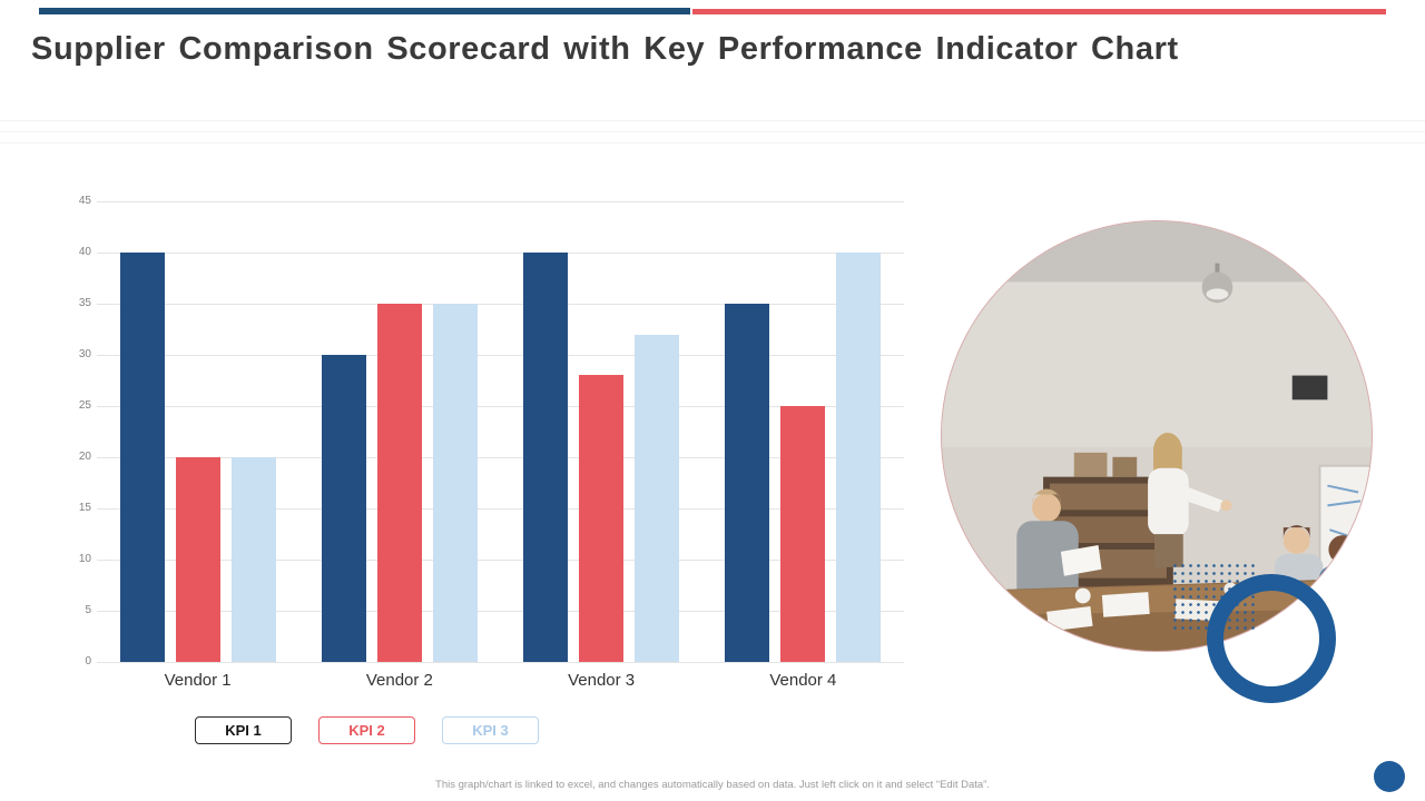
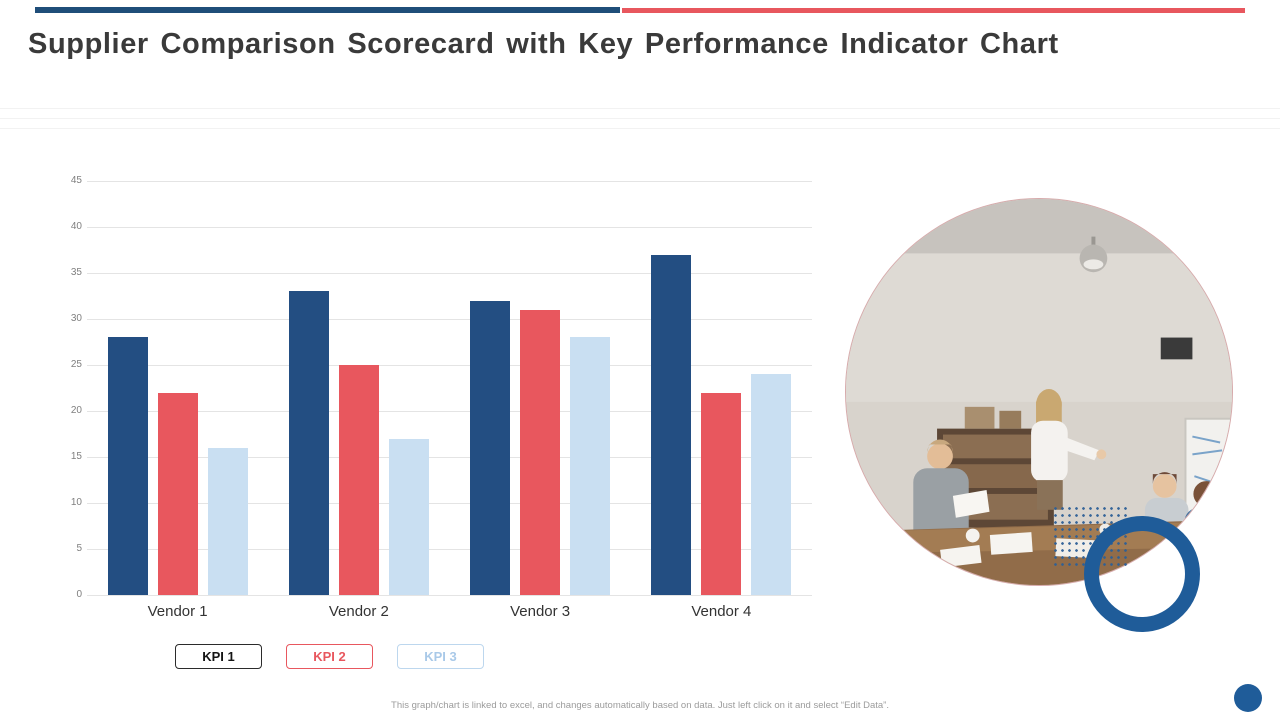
KPI 1/Vendor 1: 40 -> 28
KPI 2/Vendor 1: 20 -> 22
KPI 3/Vendor 1: 20 -> 16
KPI 1/Vendor 2: 30 -> 33
KPI 2/Vendor 2: 35 -> 25
KPI 3/Vendor 2: 35 -> 17
KPI 1/Vendor 3: 40 -> 32
KPI 2/Vendor 3: 28 -> 31
KPI 3/Vendor 3: 32 -> 28
KPI 1/Vendor 4: 35 -> 37
KPI 2/Vendor 4: 25 -> 22
KPI 3/Vendor 4: 40 -> 24
